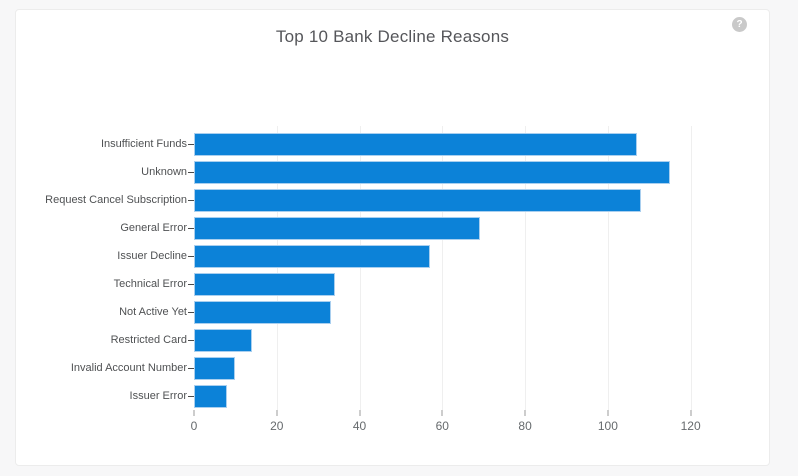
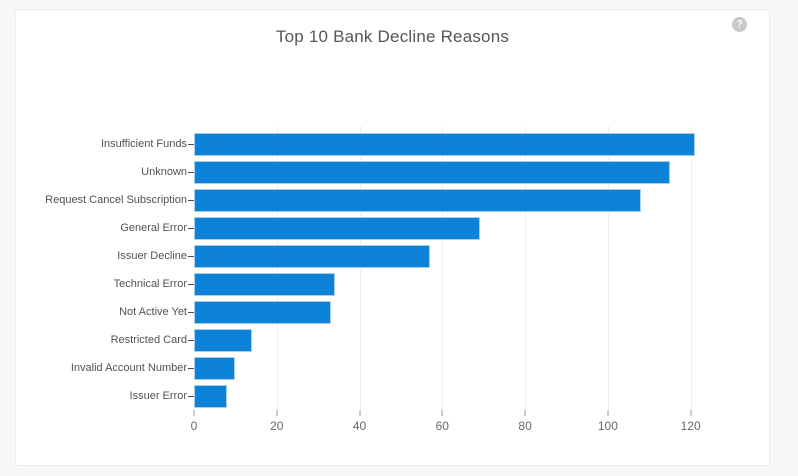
Insufficient Funds: 107 -> 121
